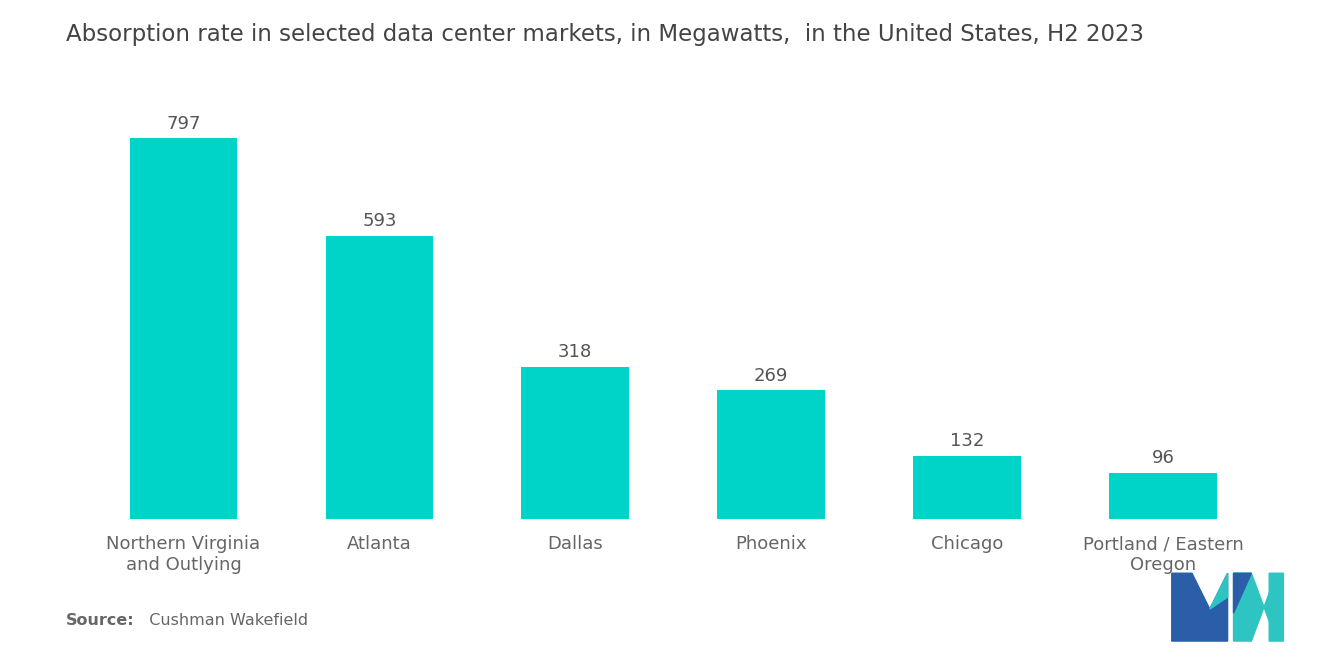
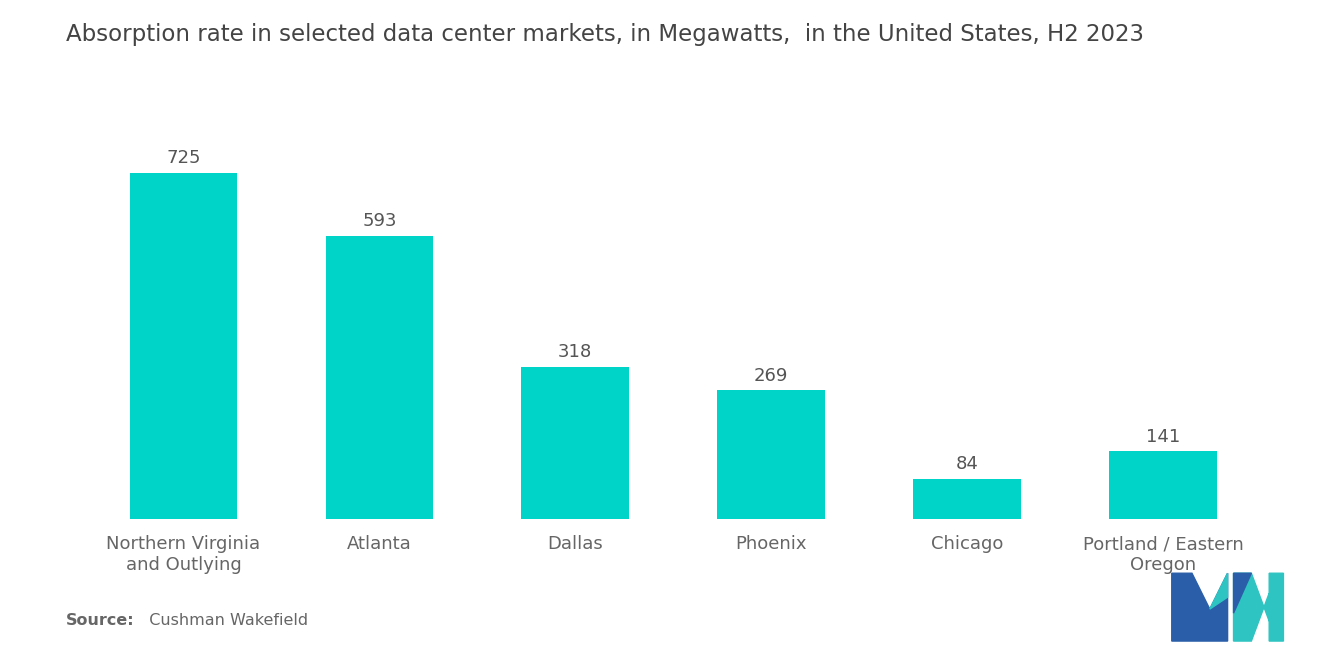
Northern Virginia and Outlying: 797 -> 725
Chicago: 132 -> 84
Portland / Eastern Oregon: 96 -> 141
